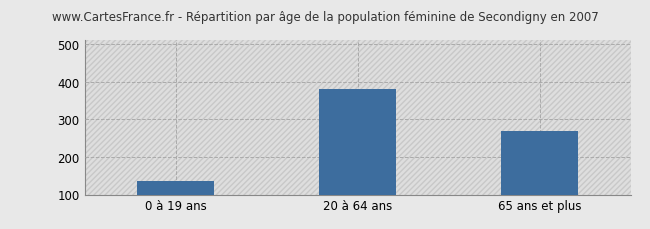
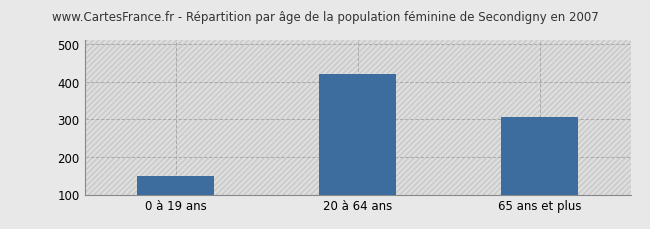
0 à 19 ans: 135 -> 150
20 à 64 ans: 380 -> 420
65 ans et plus: 270 -> 305
